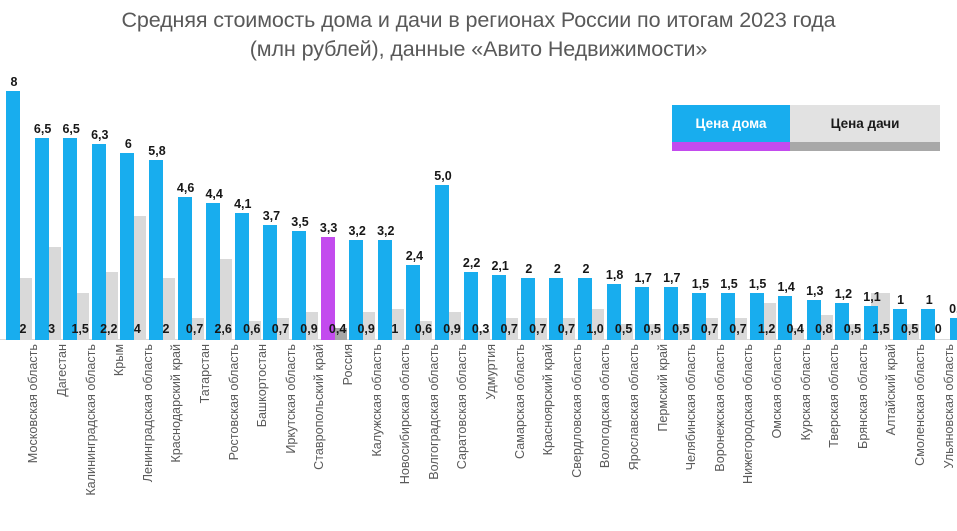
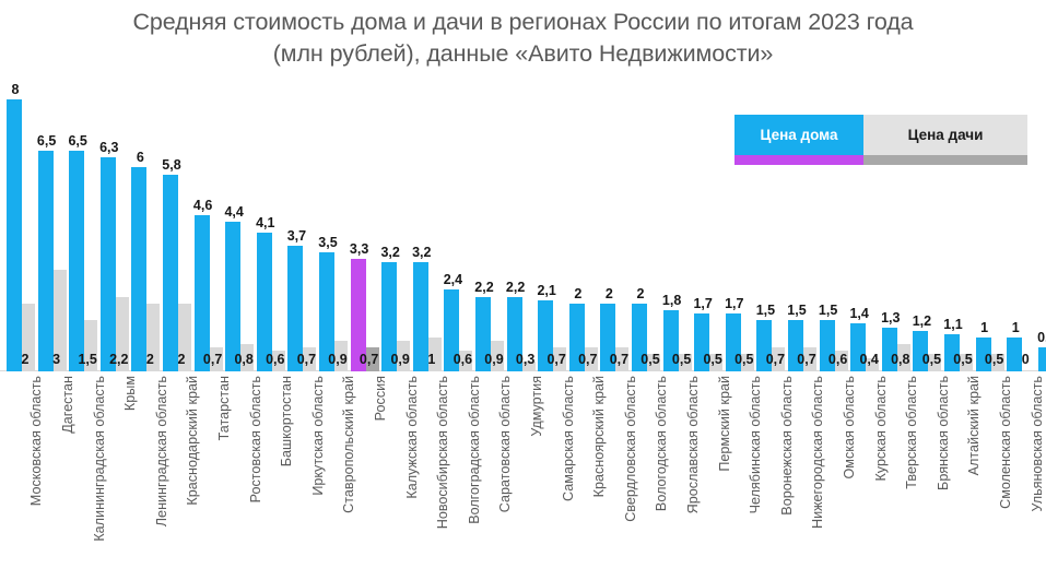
Цена дачи/Ленинградская область: 4 -> 2
Цена дачи/Ростовская область: 2,6 -> 0,8
Цена дачи/Россия: 0,4 -> 0,7
Цена дома/Саратовская область: 5,0 -> 2,2
Цена дачи/Вологодская область: 1,0 -> 0,5
Цена дачи/Омская область: 1,2 -> 0,6
Цена дачи/Алтайский край: 1,5 -> 0,5
